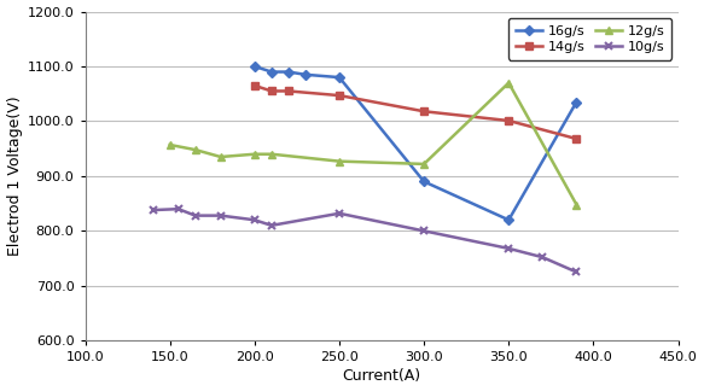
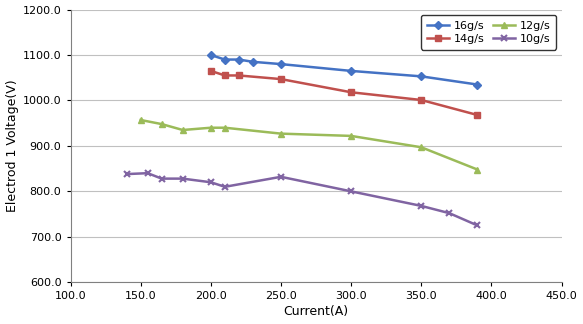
16g/s/300.0: 890 -> 1065
16g/s/350.0: 820 -> 1053
12g/s/350.0: 1070 -> 897
